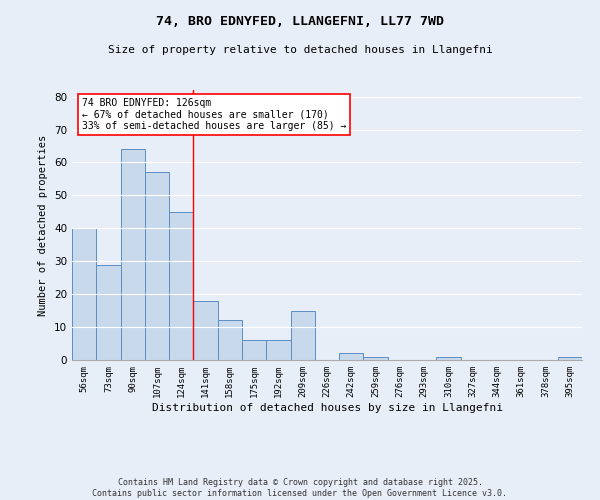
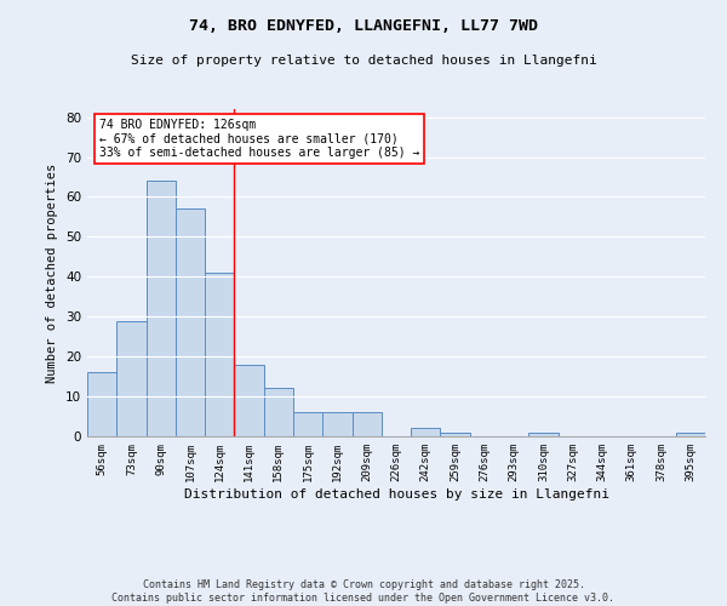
56sqm: 40 -> 16
124sqm: 45 -> 41
209sqm: 15 -> 6
